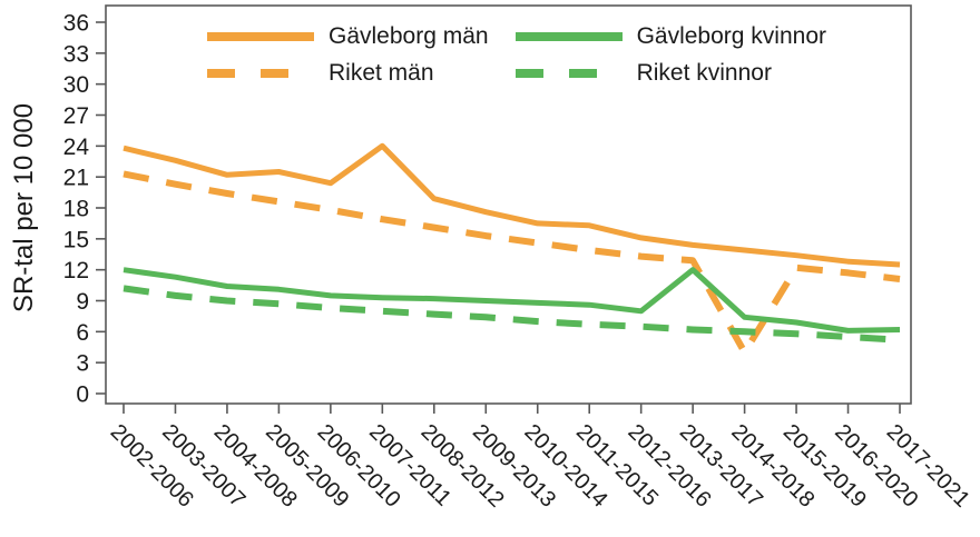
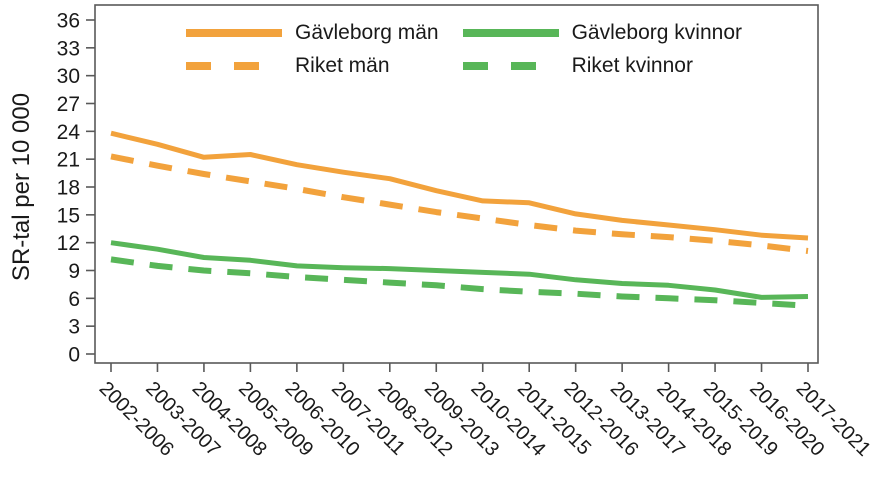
Gävleborg män/2007-2011: 24 -> 20
Gävleborg kvinnor/2013-2017: 12 -> 8
Riket män/2014-2018: 4 -> 13
